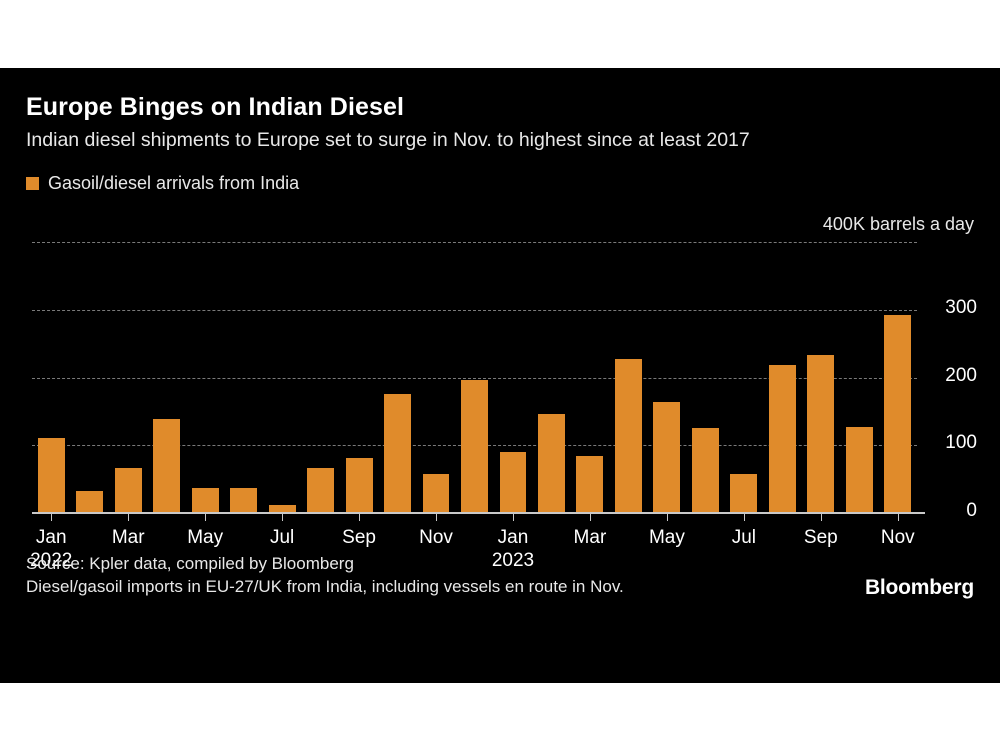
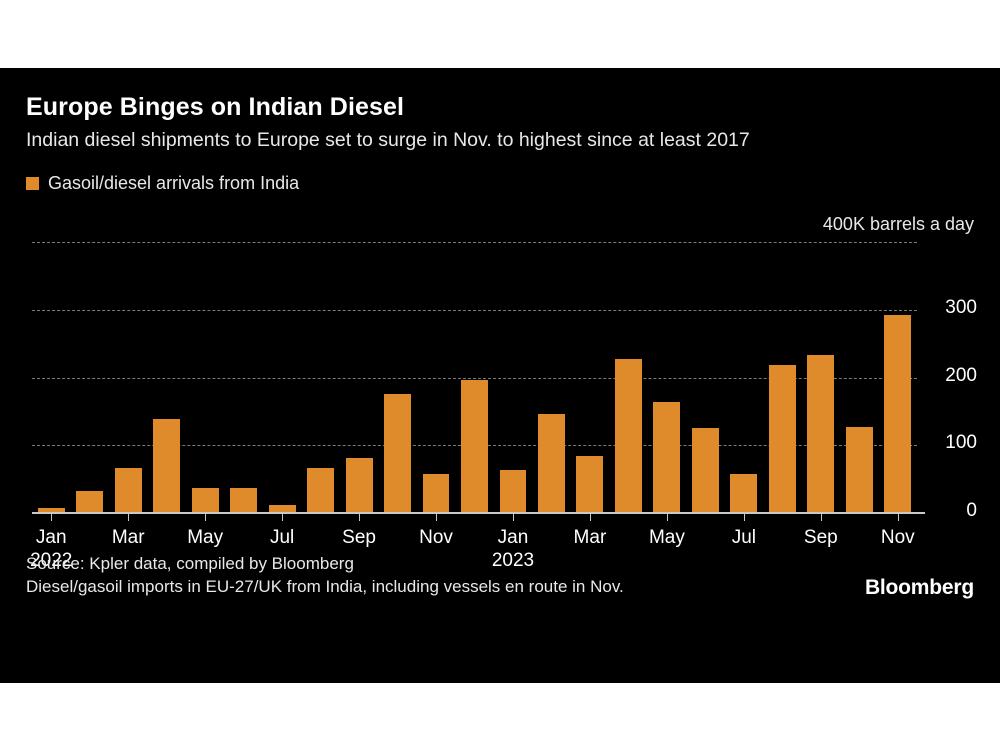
Jan 2022: 110 -> 10
Jan 2023: 90 -> 60
